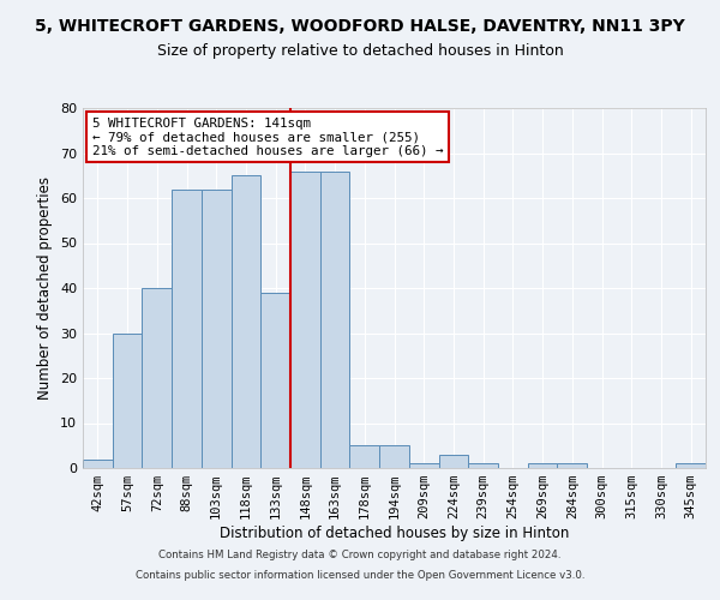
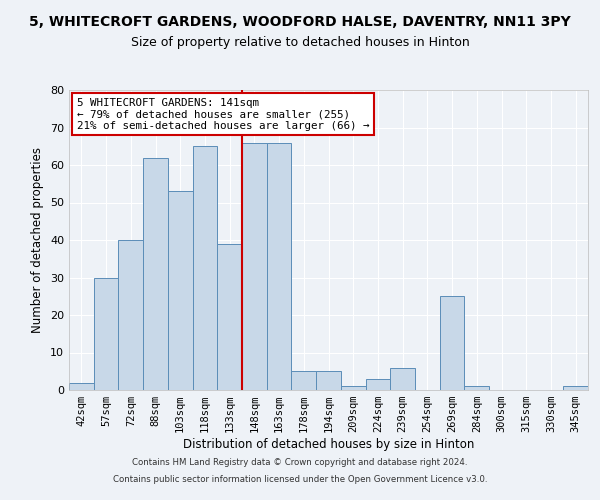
103sqm: 62 -> 53
239sqm: 1 -> 6
269sqm: 1 -> 25
